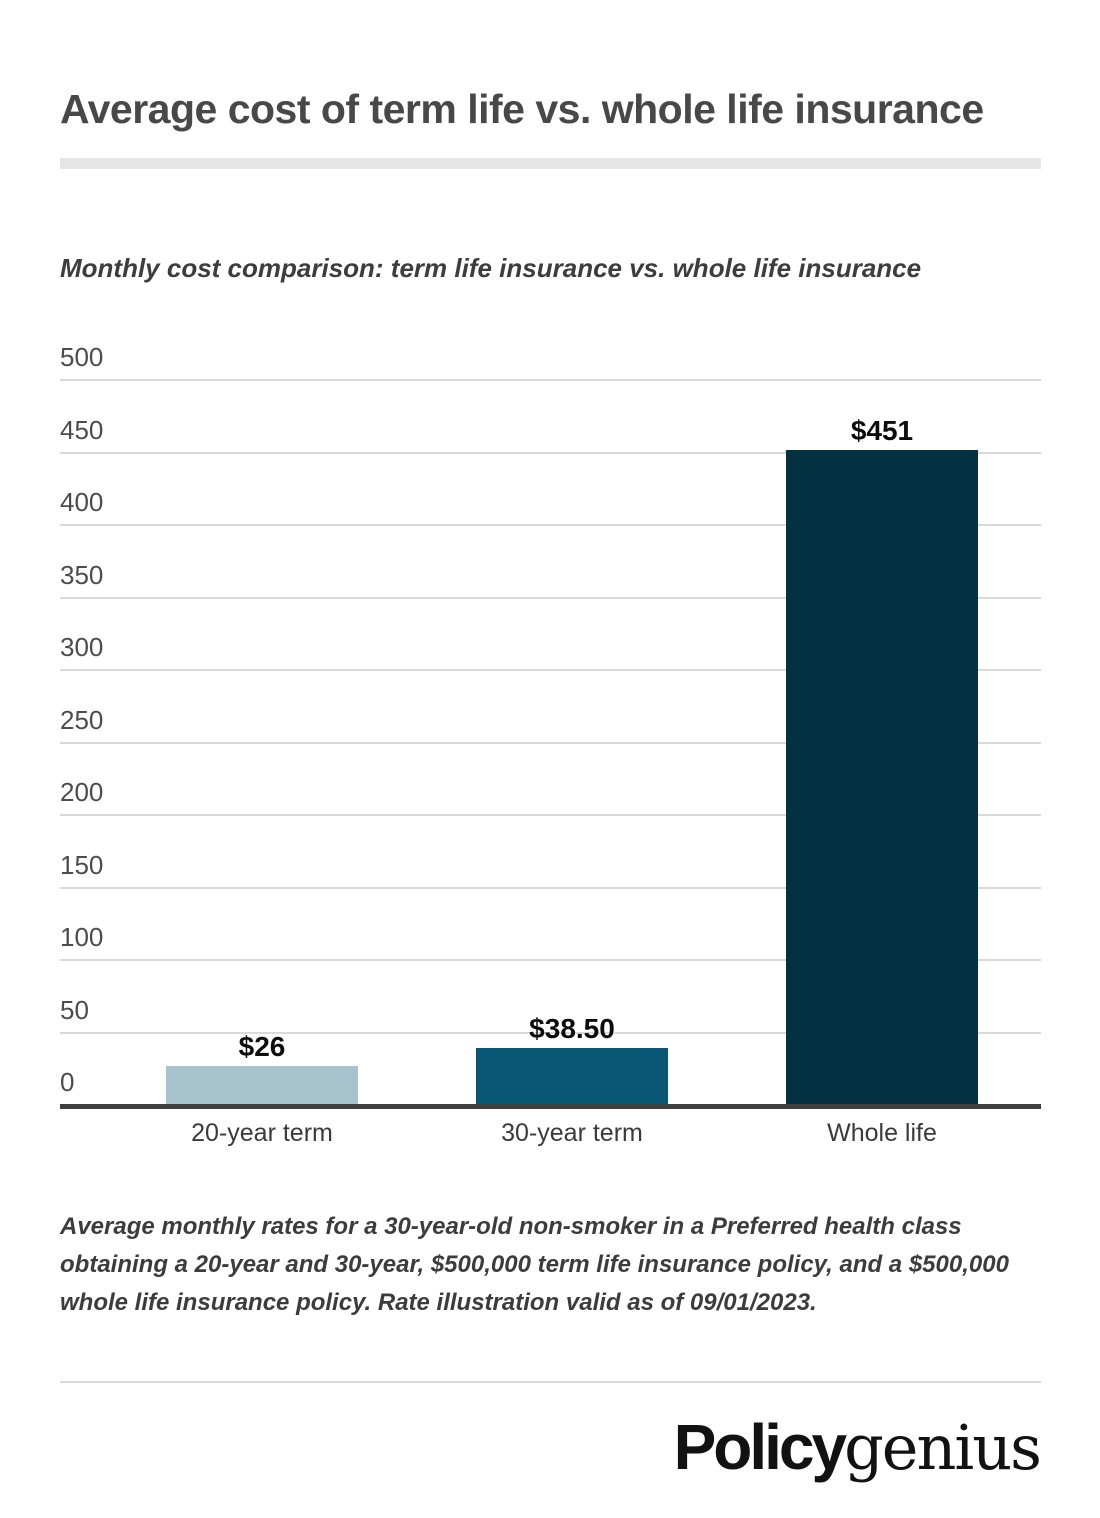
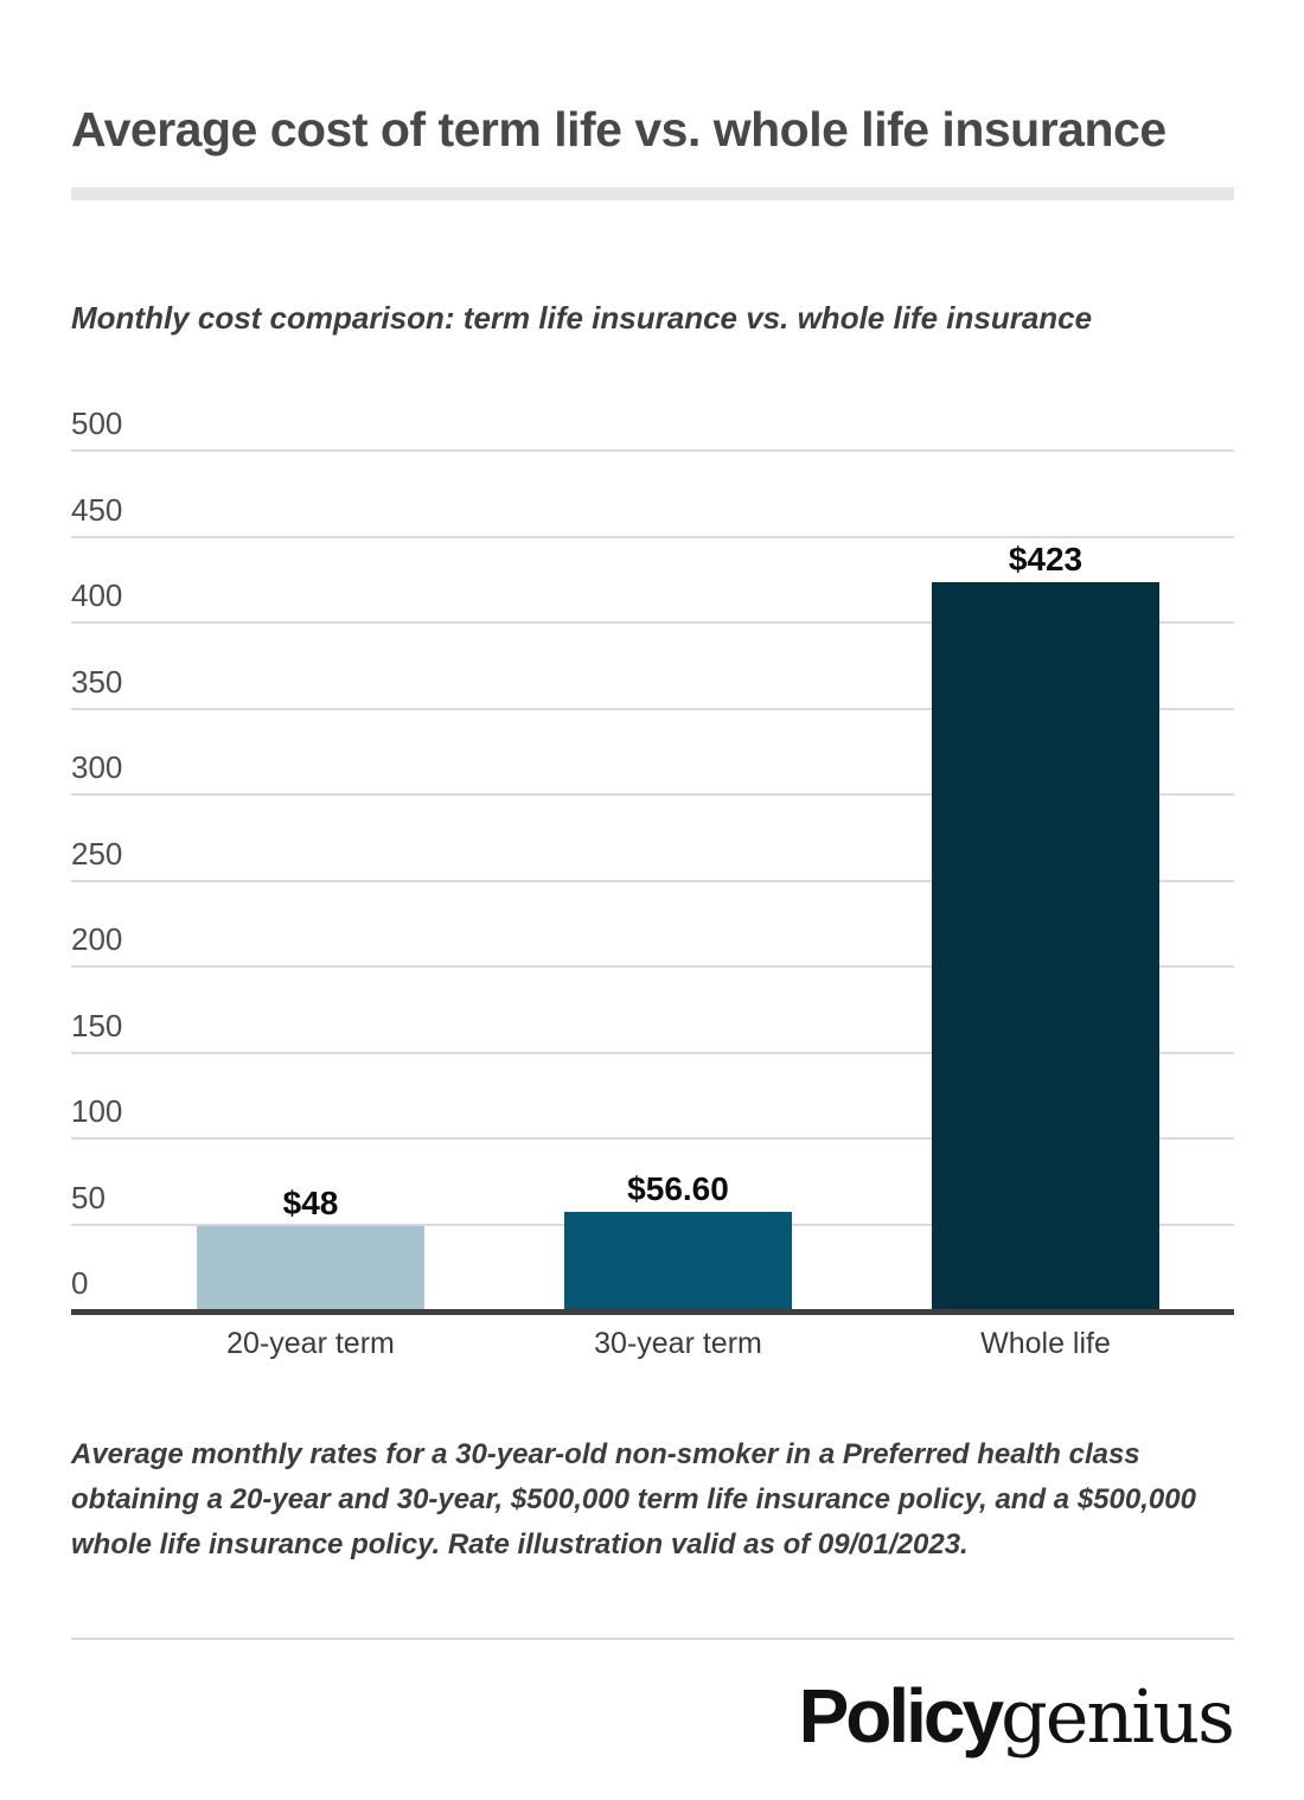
20-year term: $26 -> $48
30-year term: $38.50 -> $56.60
Whole life: $451 -> $423
